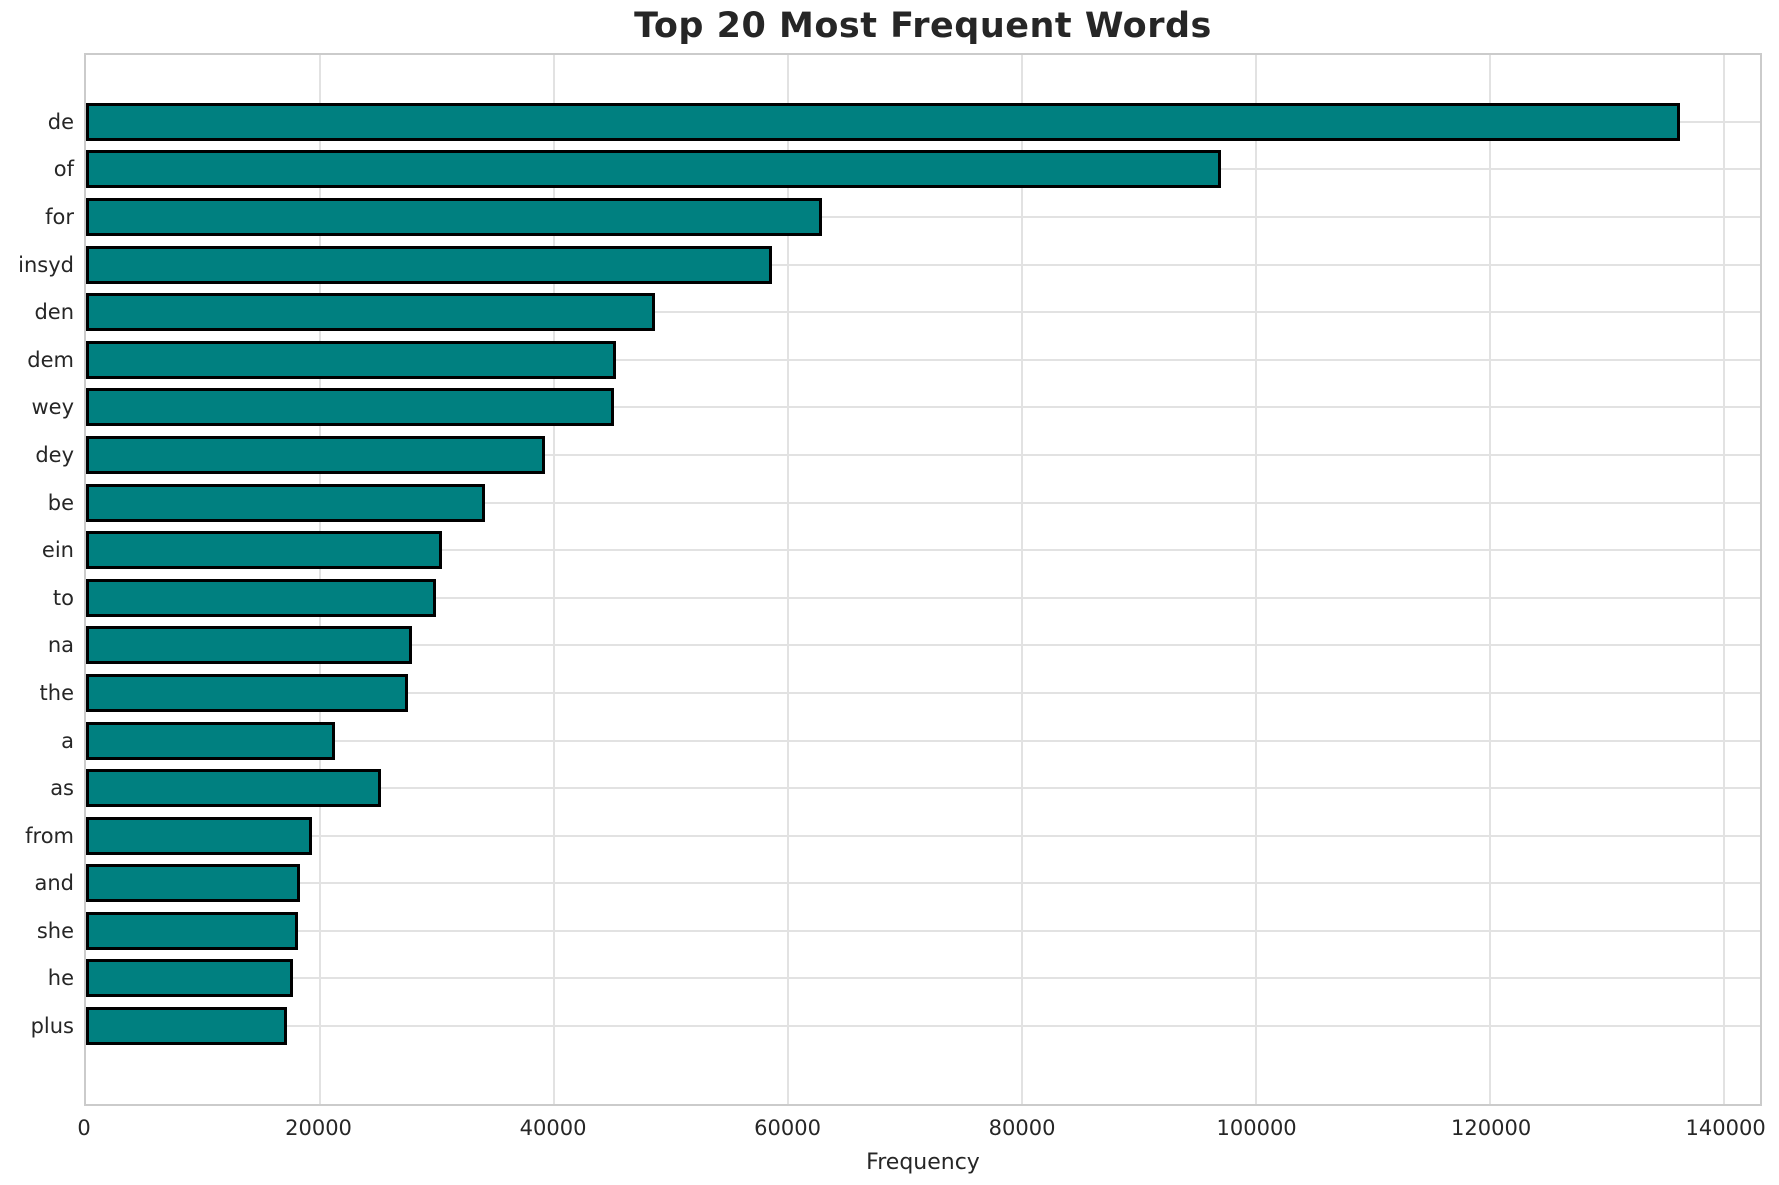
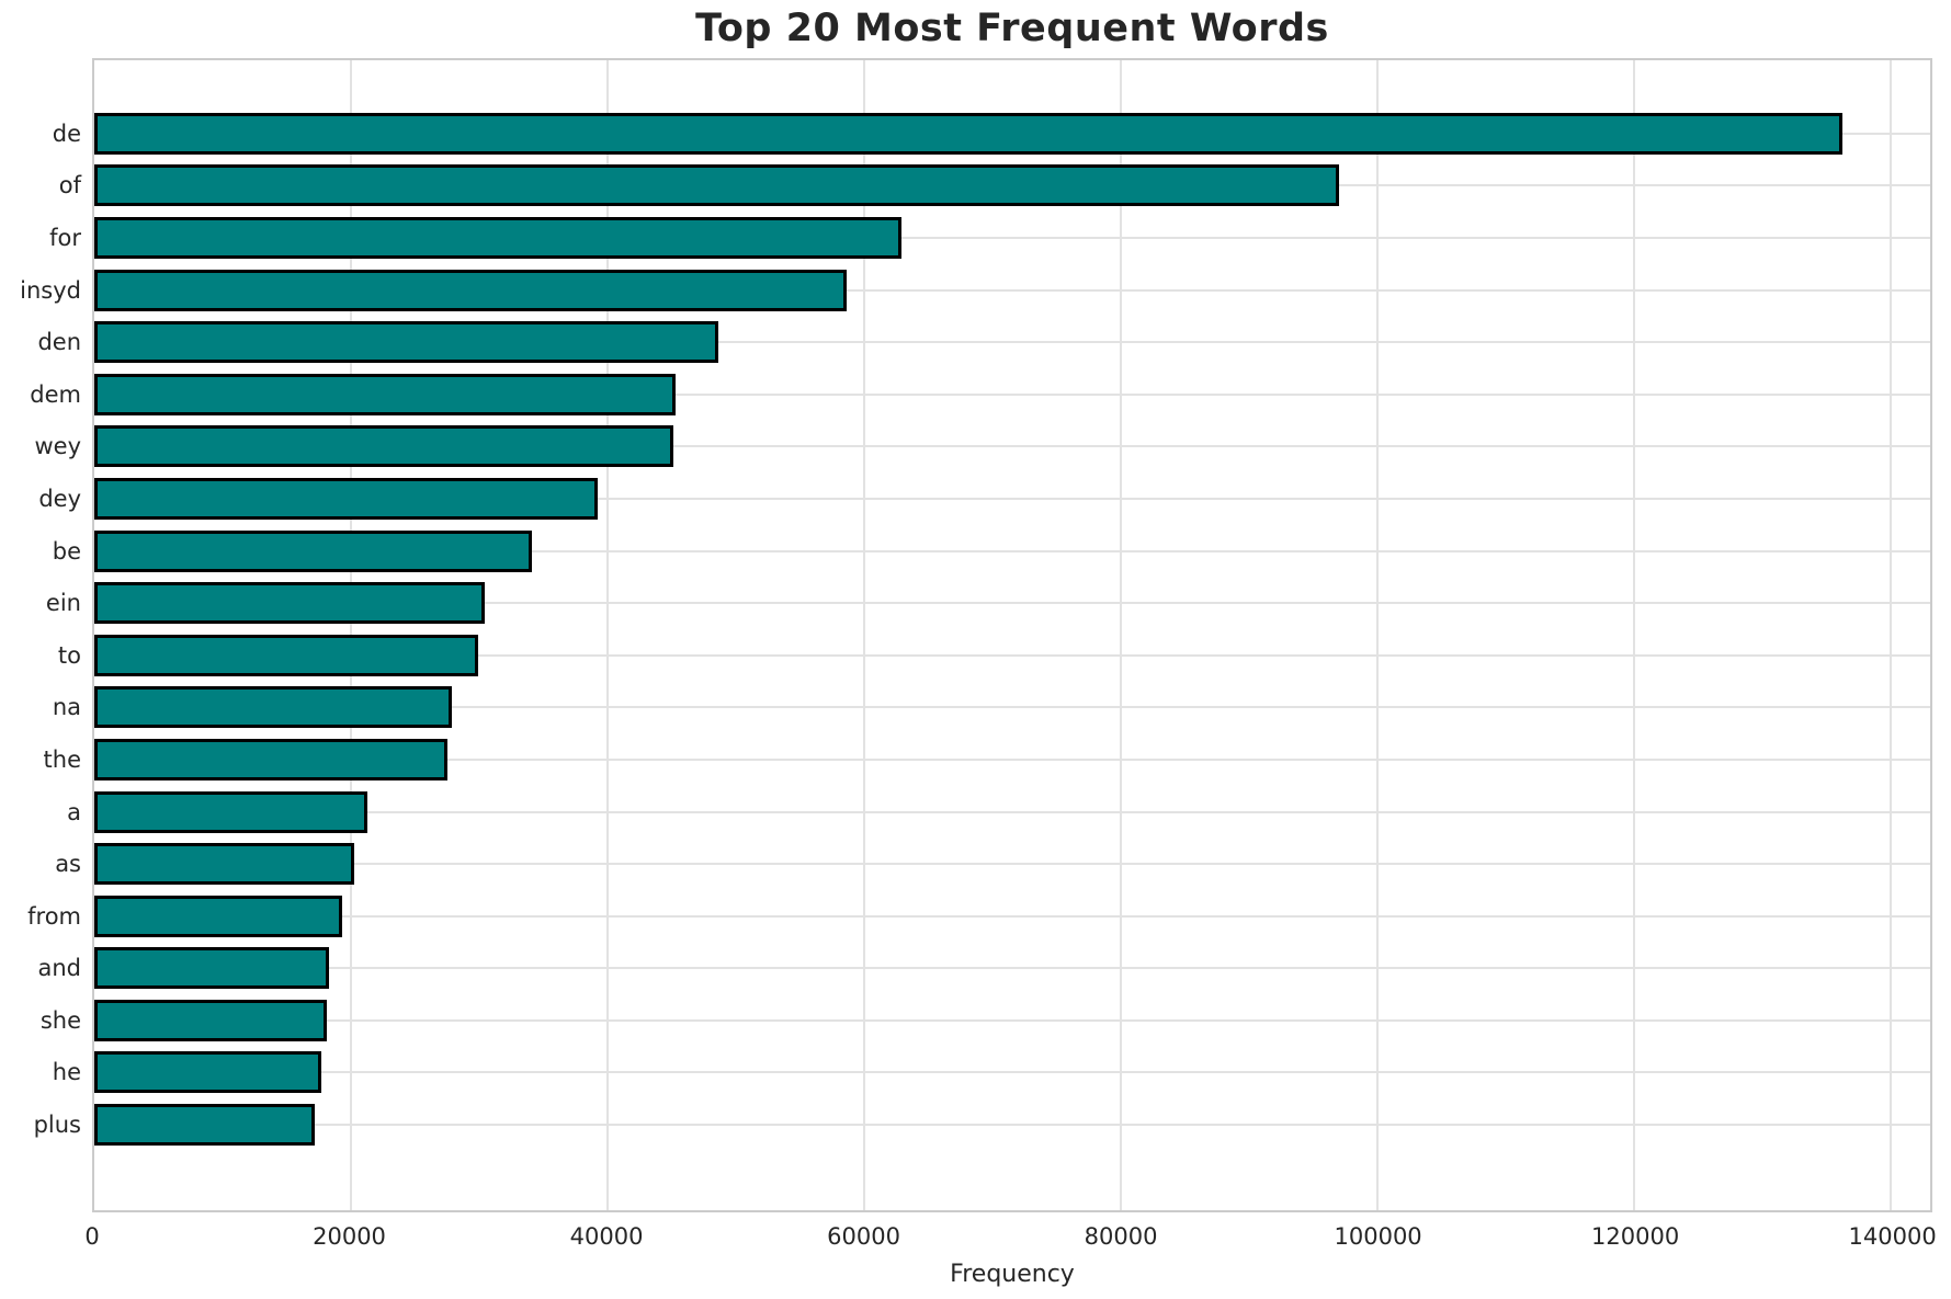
as: 25200 -> 20300
